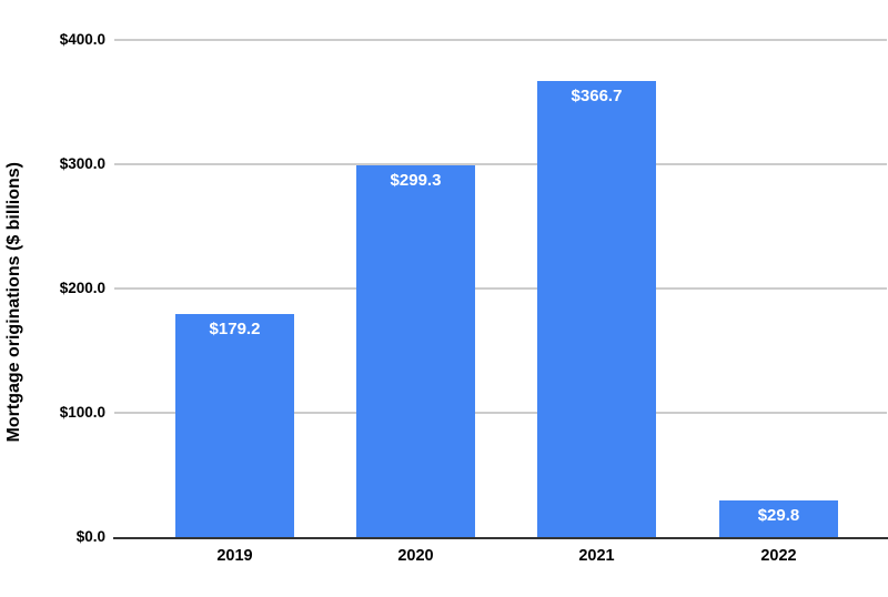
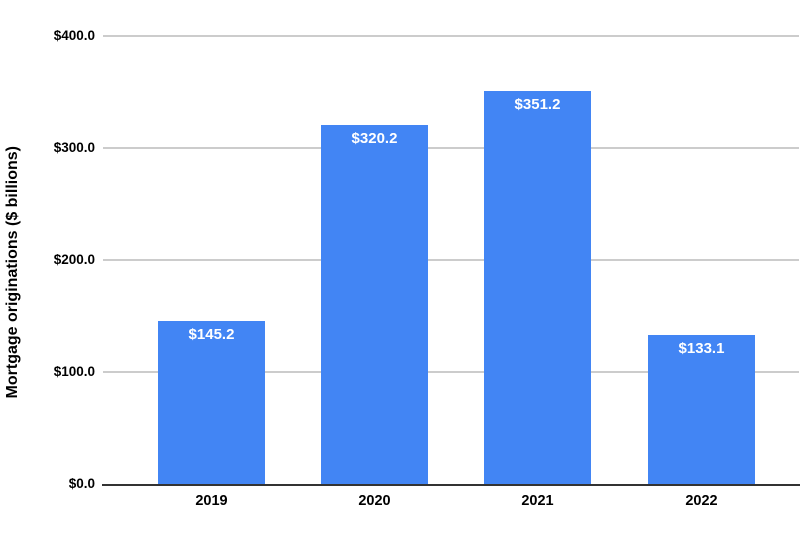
2019: $179.2 -> $145.2
2020: $299.3 -> $320.2
2021: $366.7 -> $351.2
2022: $29.8 -> $133.1
